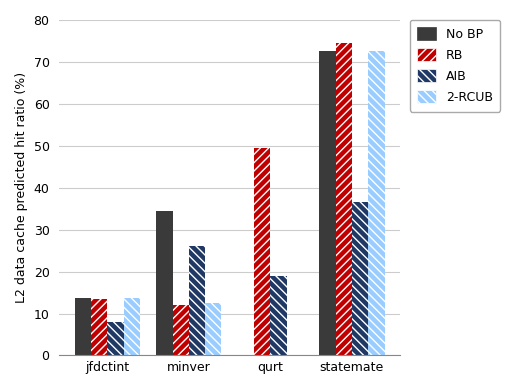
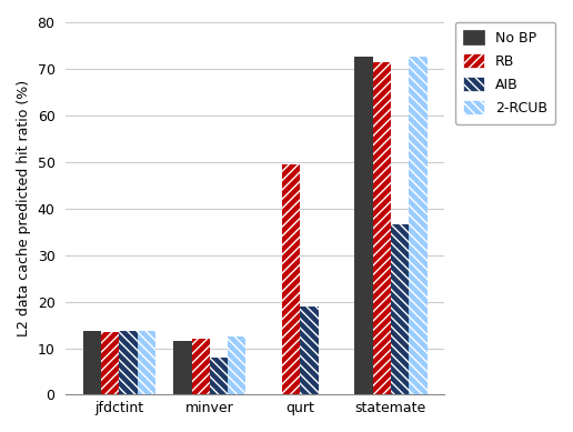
AIB/jfdctint: 8.0 -> 13.8
No BP/minver: 34.5 -> 11.5
AIB/minver: 26.0 -> 8.0
RB/statemate: 74.5 -> 71.5
